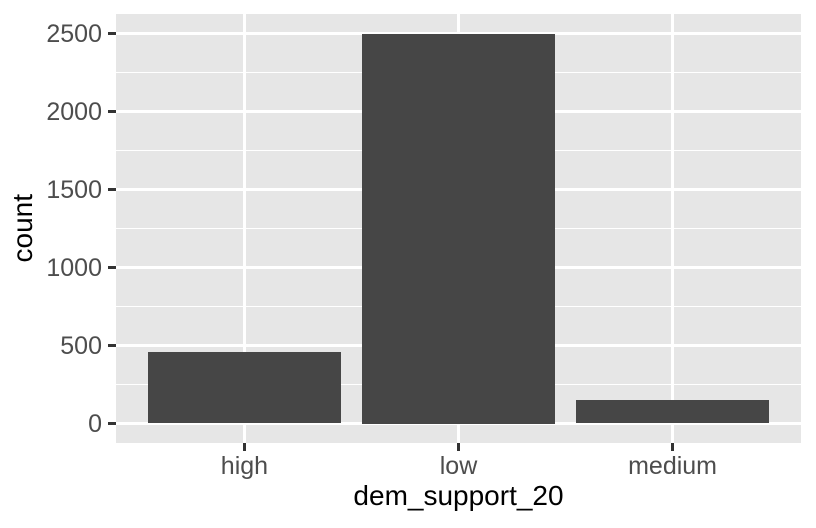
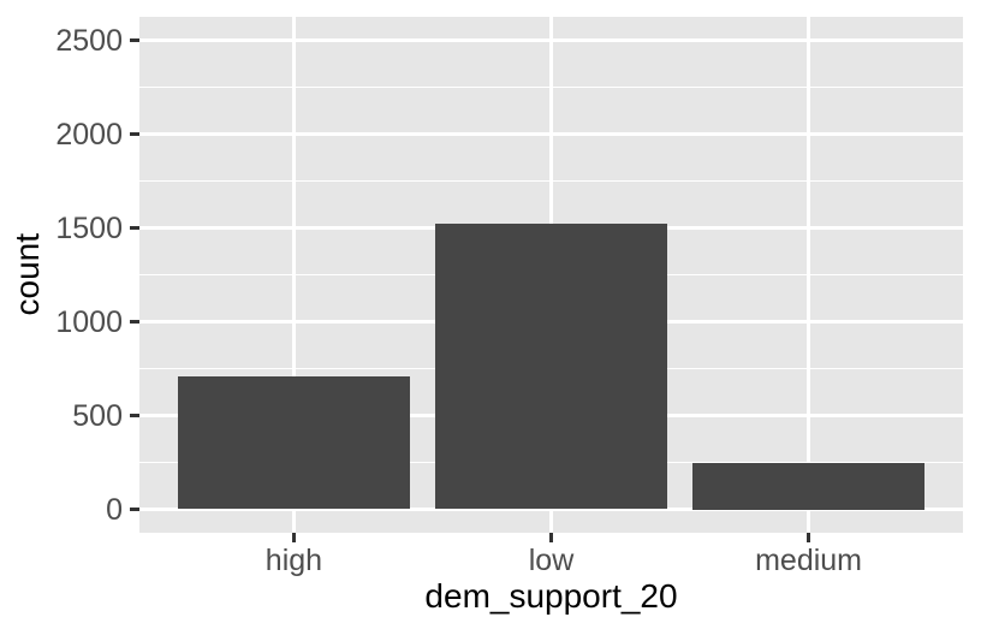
high: 460 -> 710
low: 2500 -> 1520
medium: 150 -> 250
